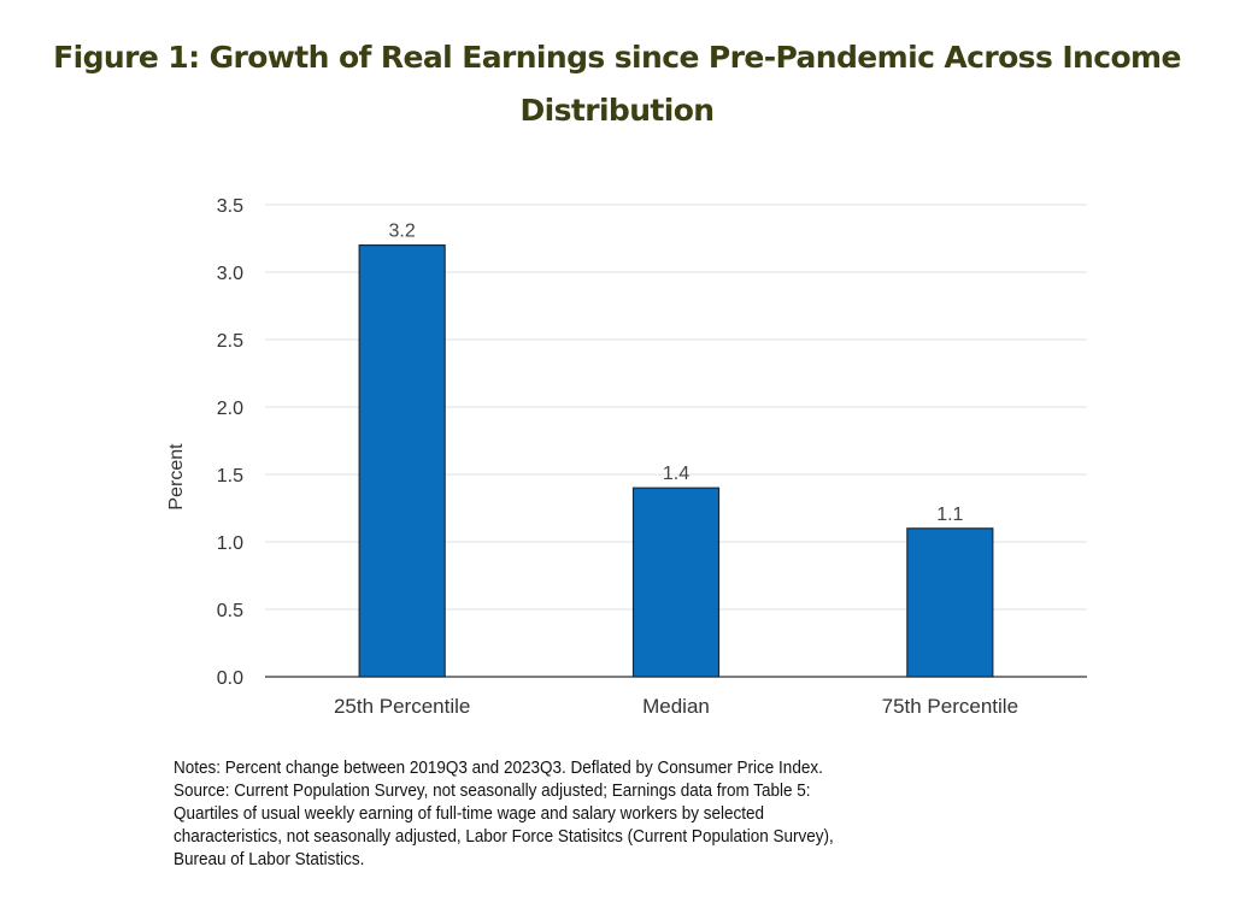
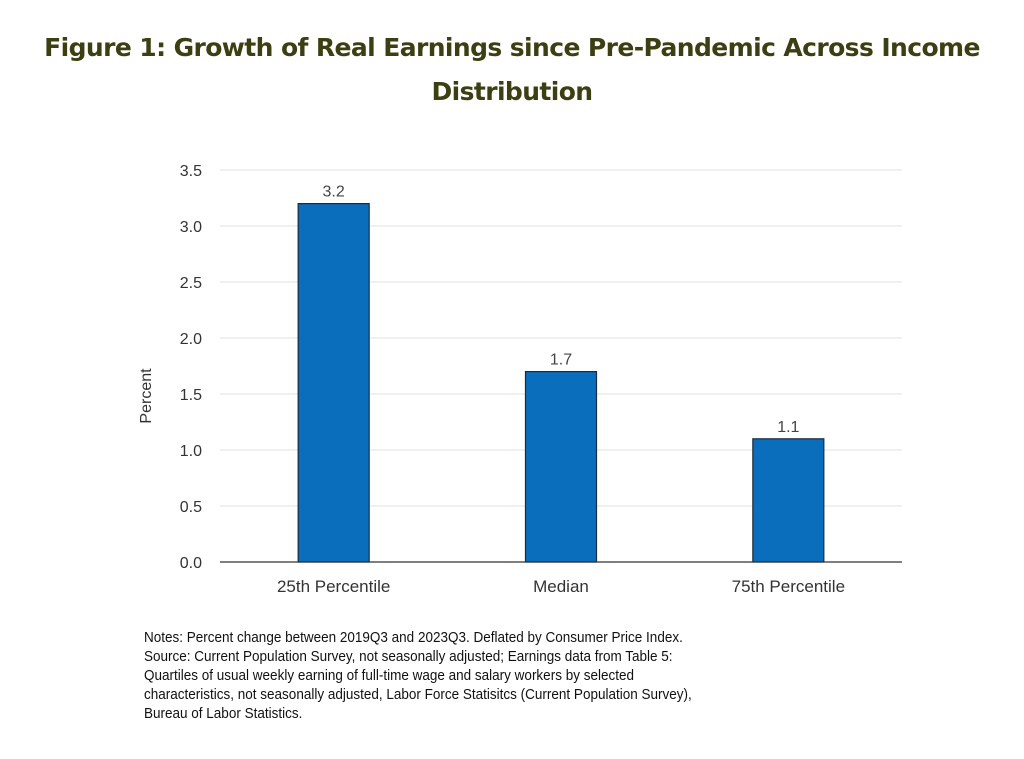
Median: 1.4 -> 1.7
